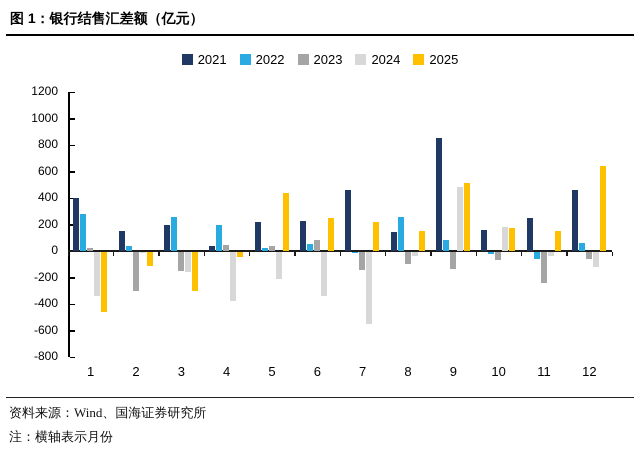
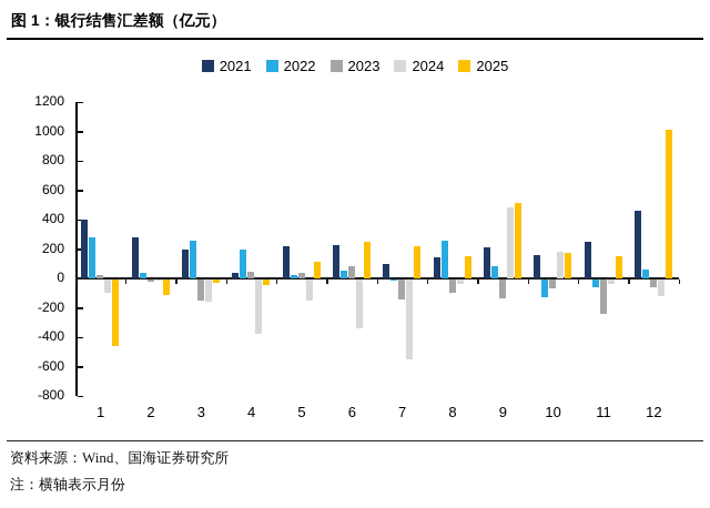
2024/1: -340 -> -100
2021/2: 150 -> 280
2023/2: -300 -> -20
2025/3: -300 -> -30
2024/5: -210 -> -150
2025/5: 440 -> 110
2021/7: 460 -> 100
2021/9: 850 -> 210
2022/10: -20 -> -120
2025/12: 640 -> 1010
